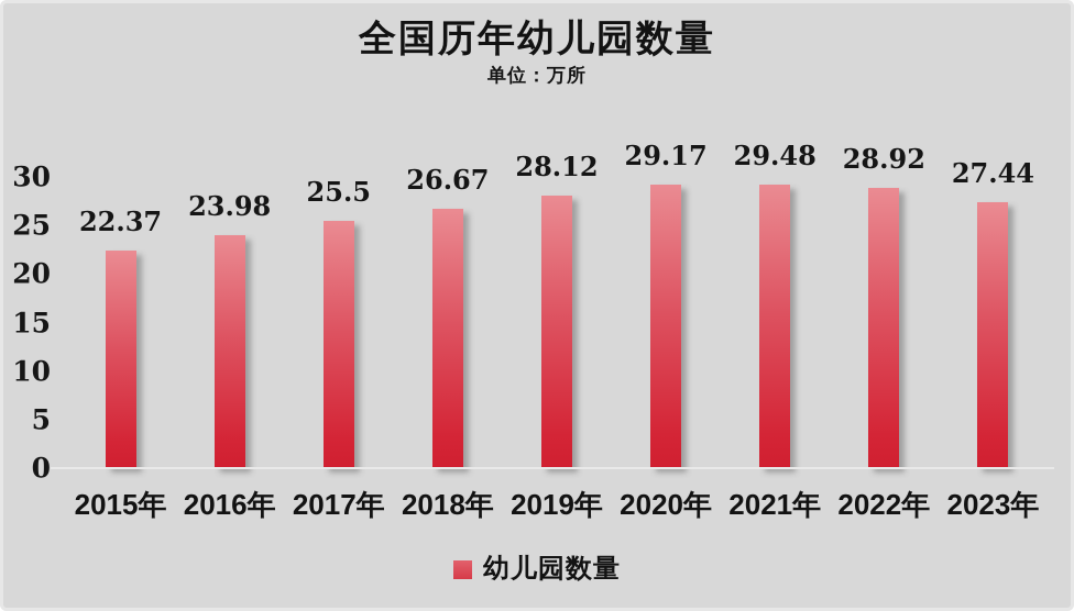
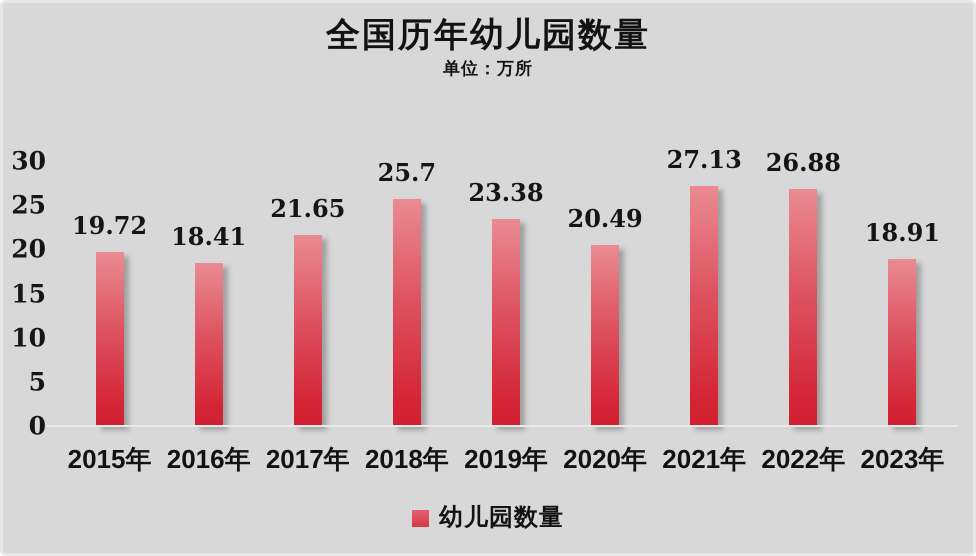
2015年: 22.37 -> 19.72
2016年: 23.98 -> 18.41
2017年: 25.5 -> 21.65
2018年: 26.67 -> 25.7
2019年: 28.12 -> 23.38
2020年: 29.17 -> 20.49
2021年: 29.48 -> 27.13
2022年: 28.92 -> 26.88
2023年: 27.44 -> 18.91
